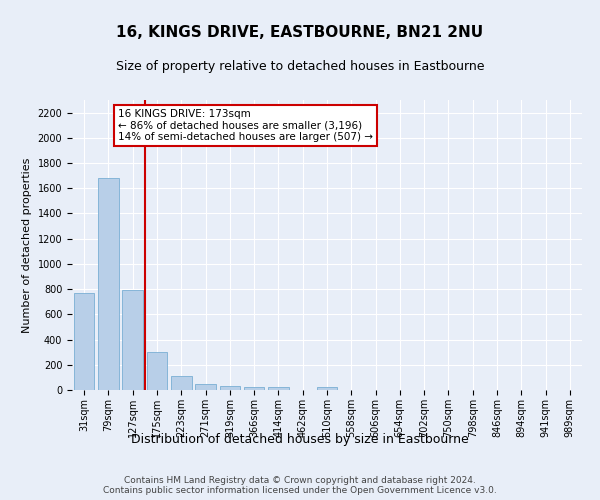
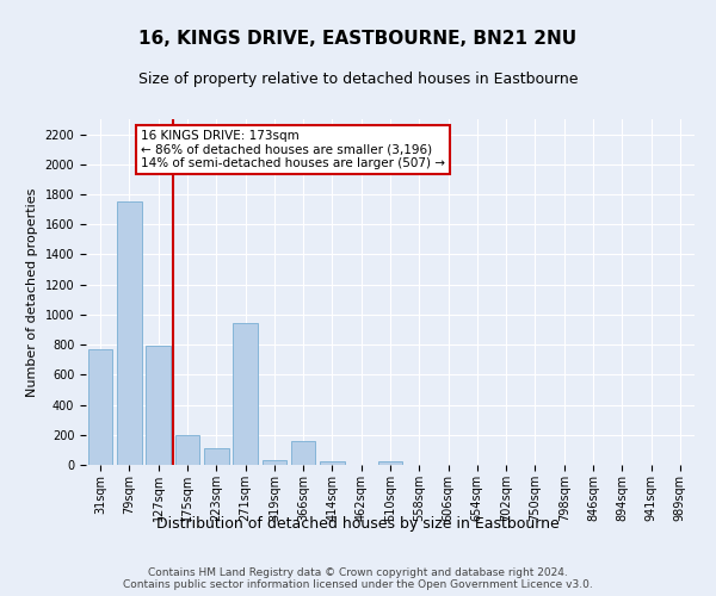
79sqm: 1680 -> 1750
175sqm: 300 -> 200
271sqm: 40 -> 940
366sqm: 30 -> 160
